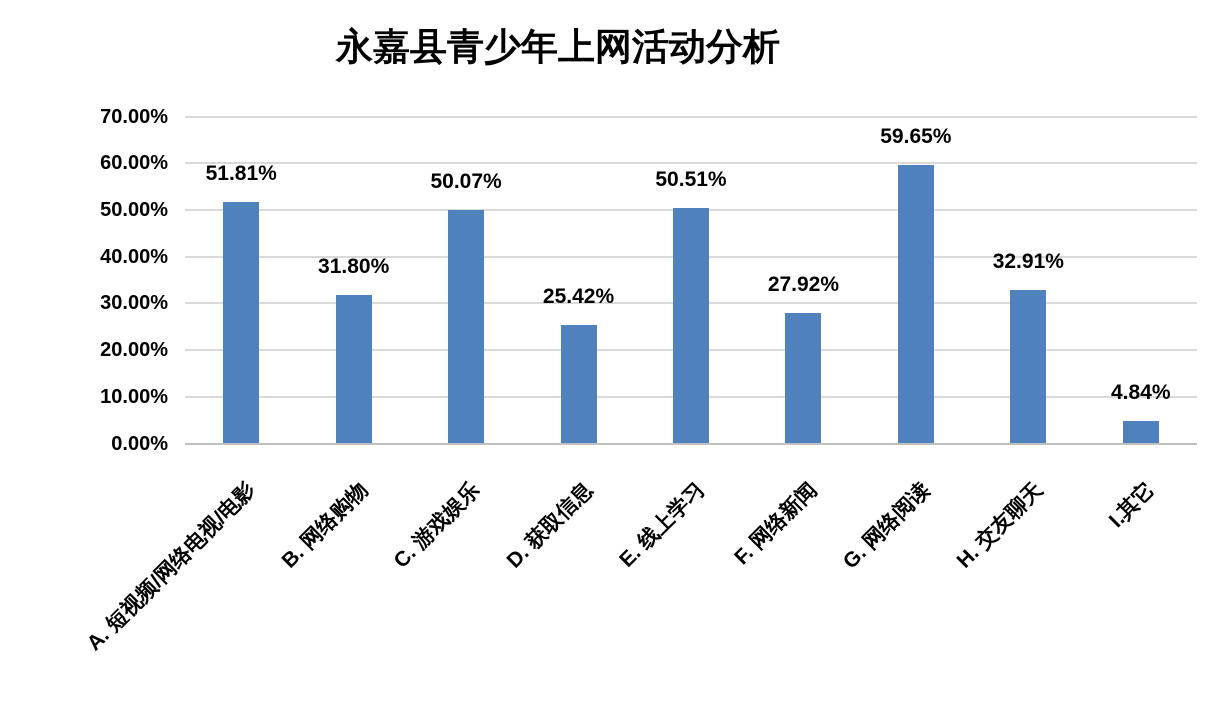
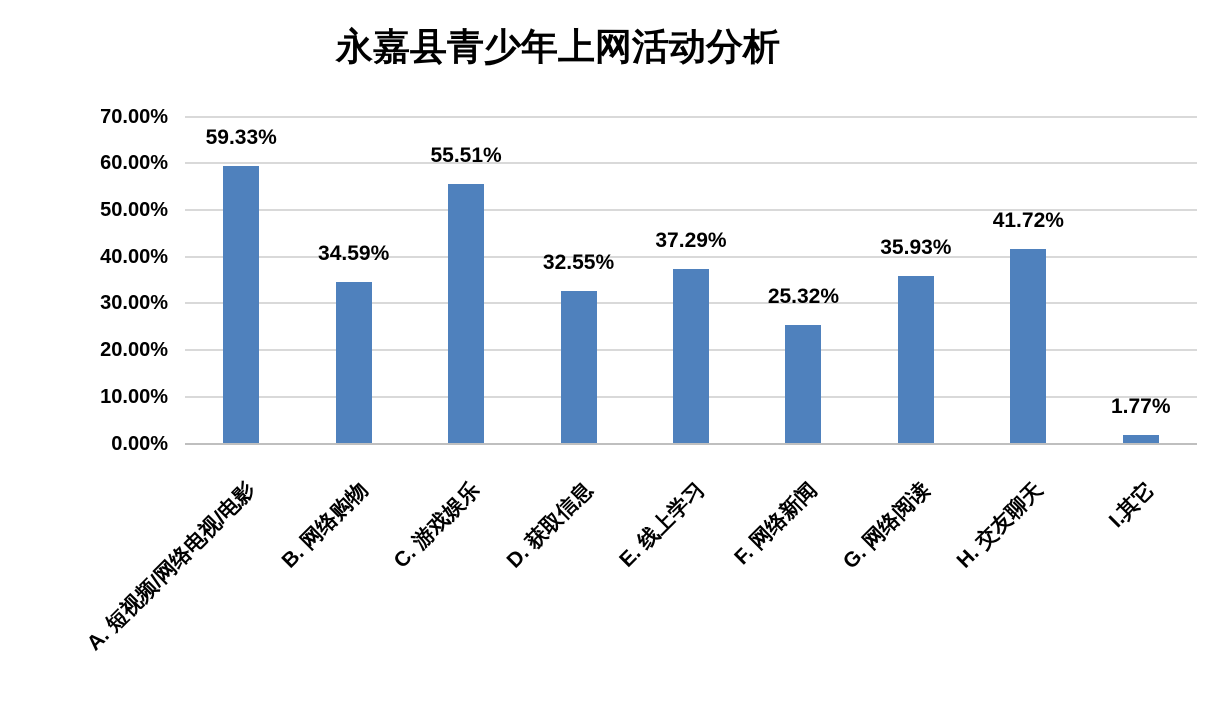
A. 短视频/网络电视/电影: 51.81% -> 59.33%
B. 网络购物: 31.80% -> 34.59%
C. 游戏娱乐: 50.07% -> 55.51%
D. 获取信息: 25.42% -> 32.55%
E. 线上学习: 50.51% -> 37.29%
F. 网络新闻: 27.92% -> 25.32%
G. 网络阅读: 59.65% -> 35.93%
H. 交友聊天: 32.91% -> 41.72%
I.其它: 4.84% -> 1.77%
